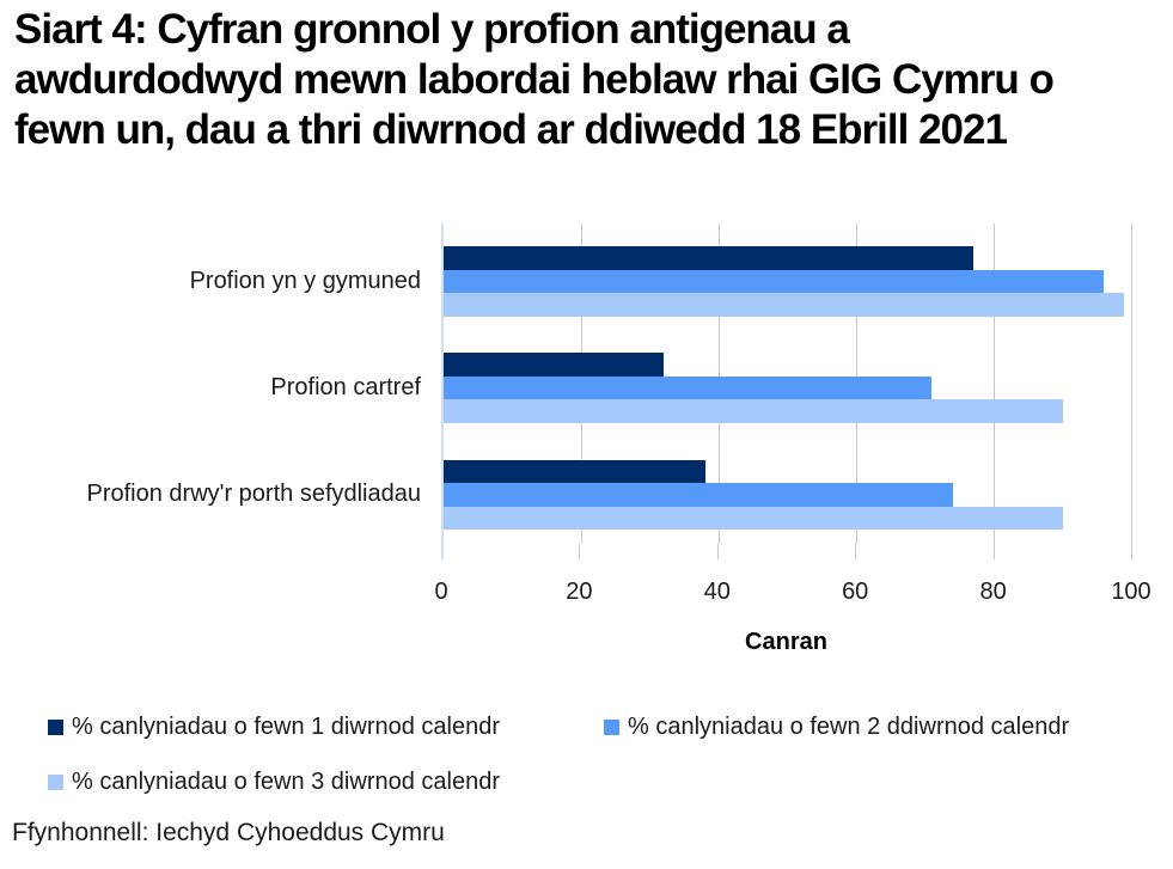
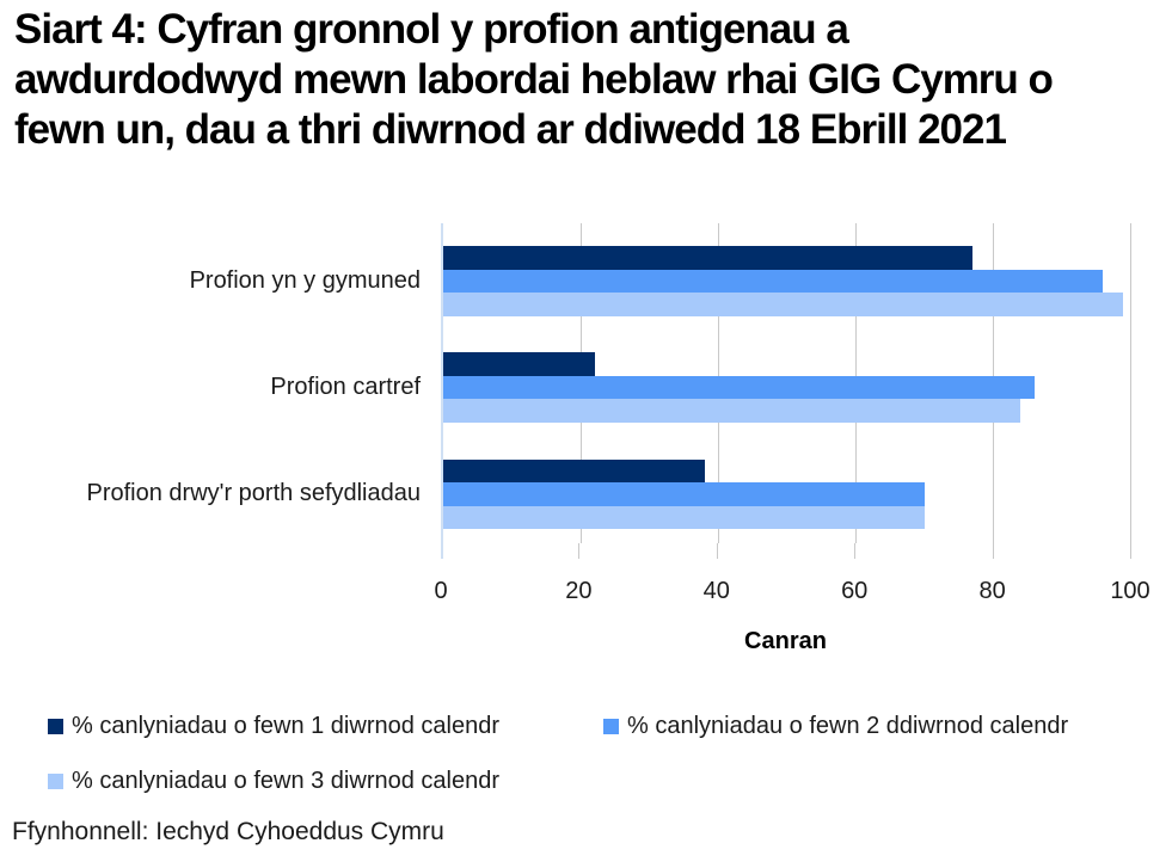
% canlyniadau o fewn 1 diwrnod calendr/Profion cartref: 32 -> 22
% canlyniadau o fewn 2 ddiwrnod calendr/Profion cartref: 71 -> 86
% canlyniadau o fewn 3 diwrnod calendr/Profion cartref: 90 -> 84
% canlyniadau o fewn 2 ddiwrnod calendr/Profion drwy'r porth sefydliadau: 74 -> 70
% canlyniadau o fewn 3 diwrnod calendr/Profion drwy'r porth sefydliadau: 90 -> 70
